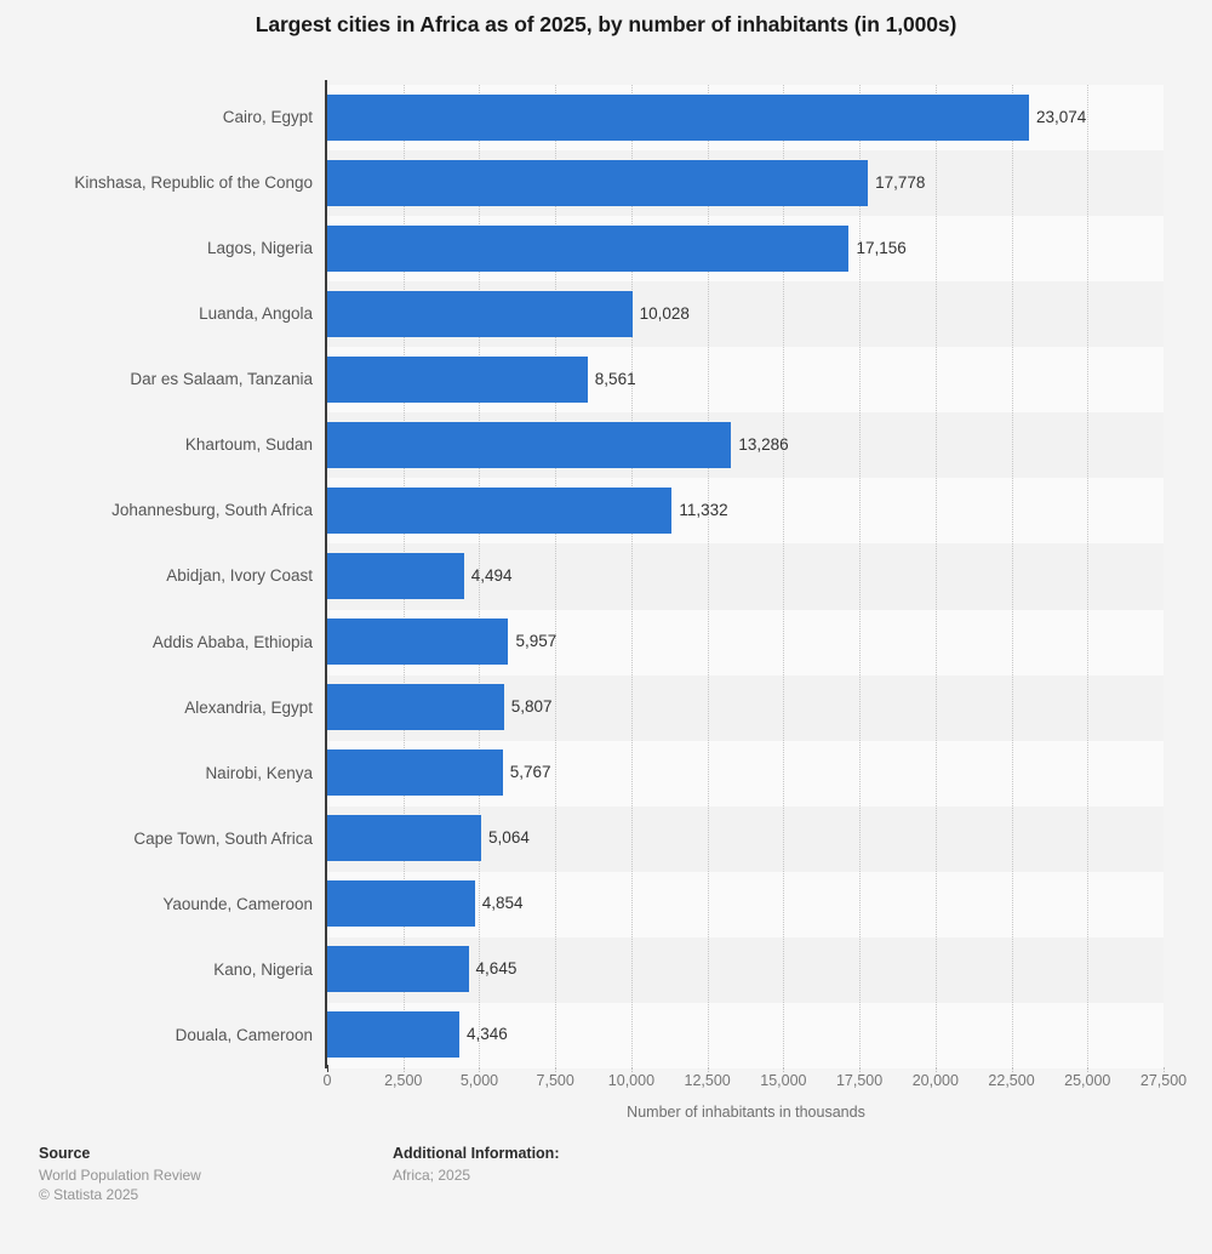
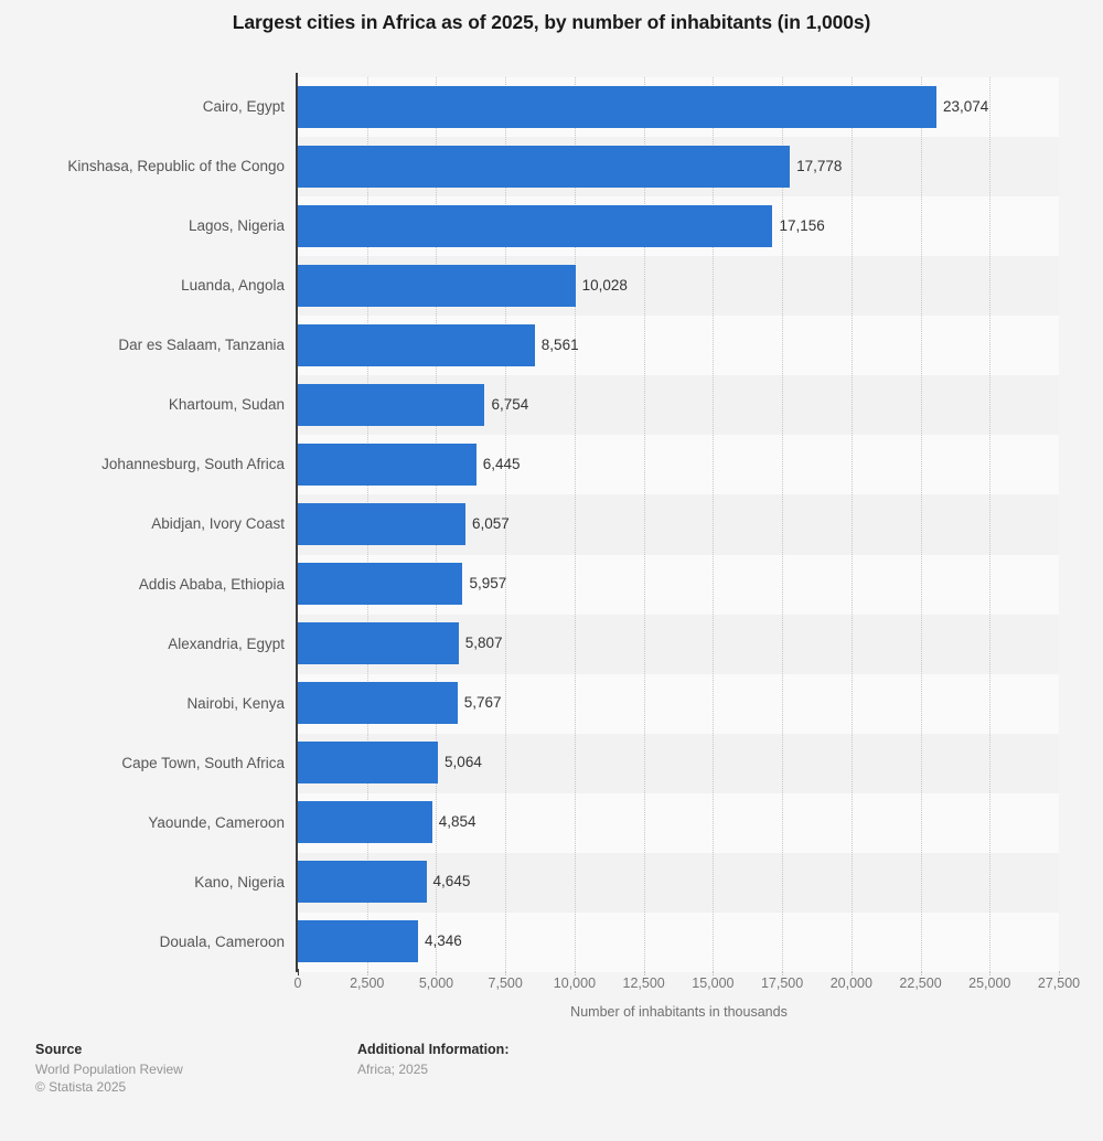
Khartoum, Sudan: 13,286 -> 6,754
Johannesburg, South Africa: 11,332 -> 6,445
Abidjan, Ivory Coast: 4,494 -> 6,057
